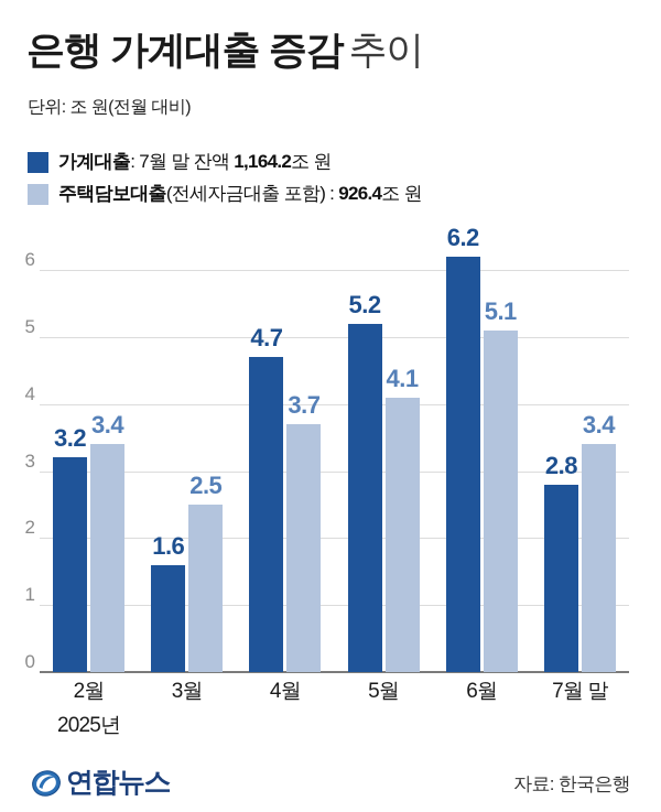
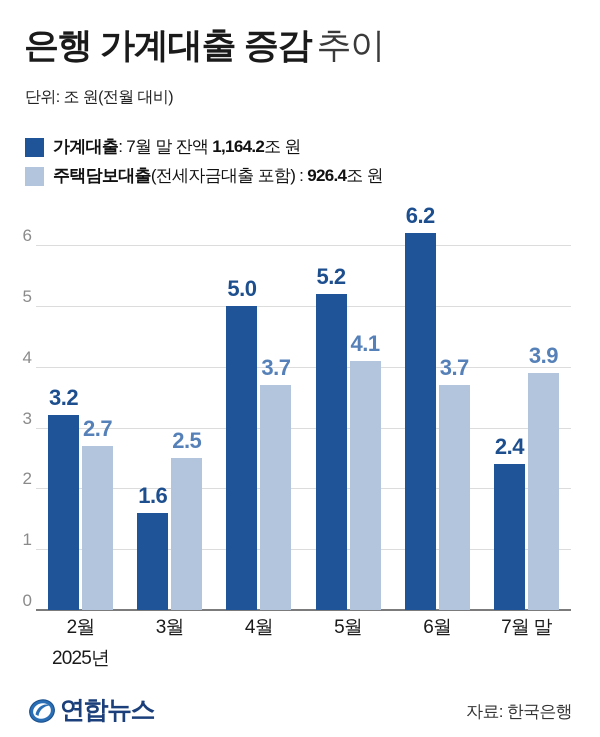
주택담보대출/2월: 3.4 -> 2.7
가계대출/4월: 4.7 -> 5.0
주택담보대출/6월: 5.1 -> 3.7
가계대출/7월 말: 2.8 -> 2.4
주택담보대출/7월 말: 3.4 -> 3.9
